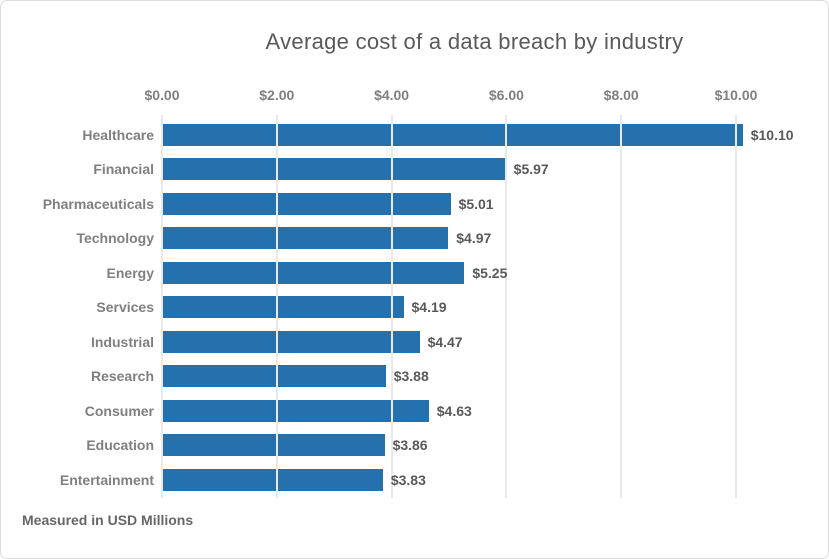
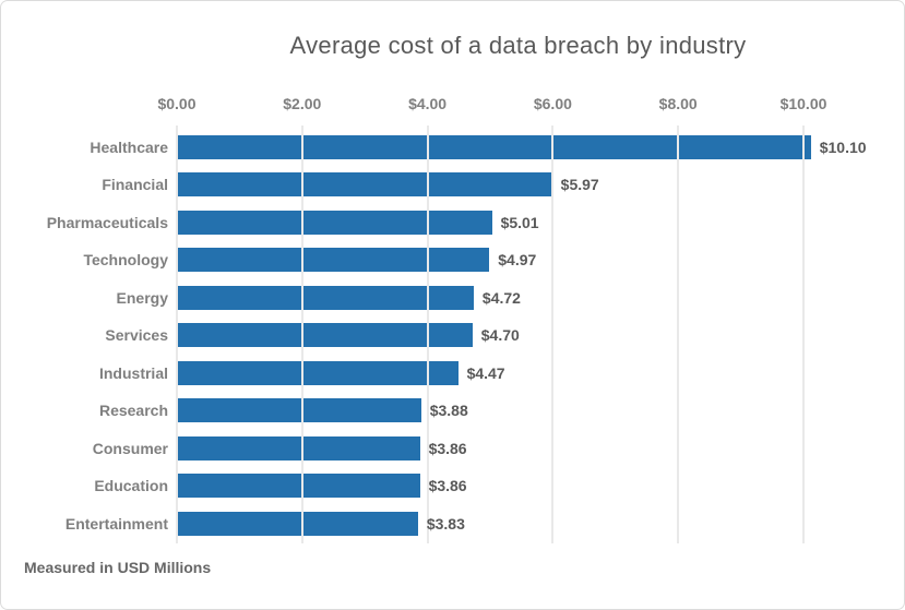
Energy: $5.25 -> $4.72
Services: $4.19 -> $4.70
Consumer: $4.63 -> $3.86
